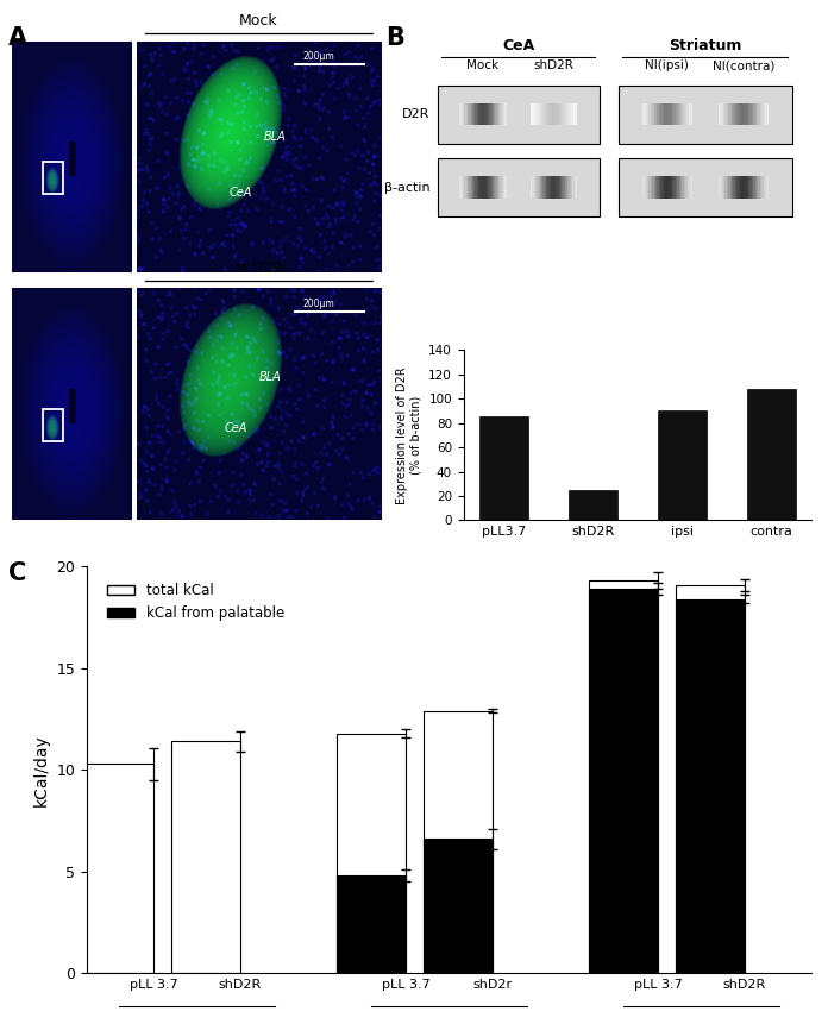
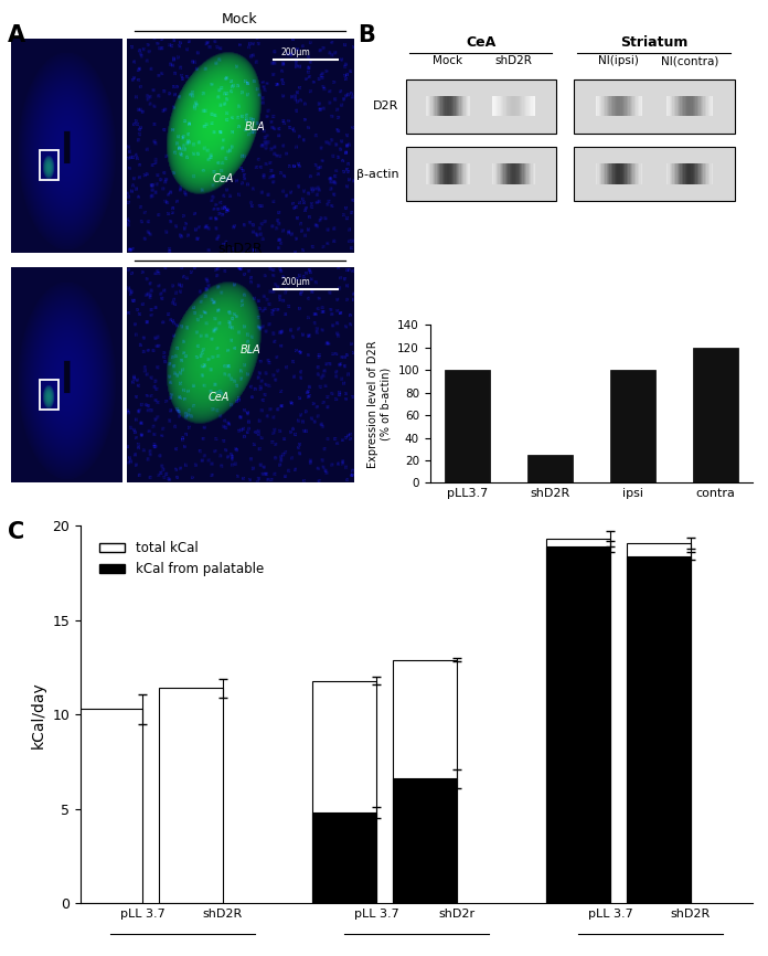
pLL3.7: 86 -> 100
ipsi: 90 -> 100
contra: 108 -> 120
